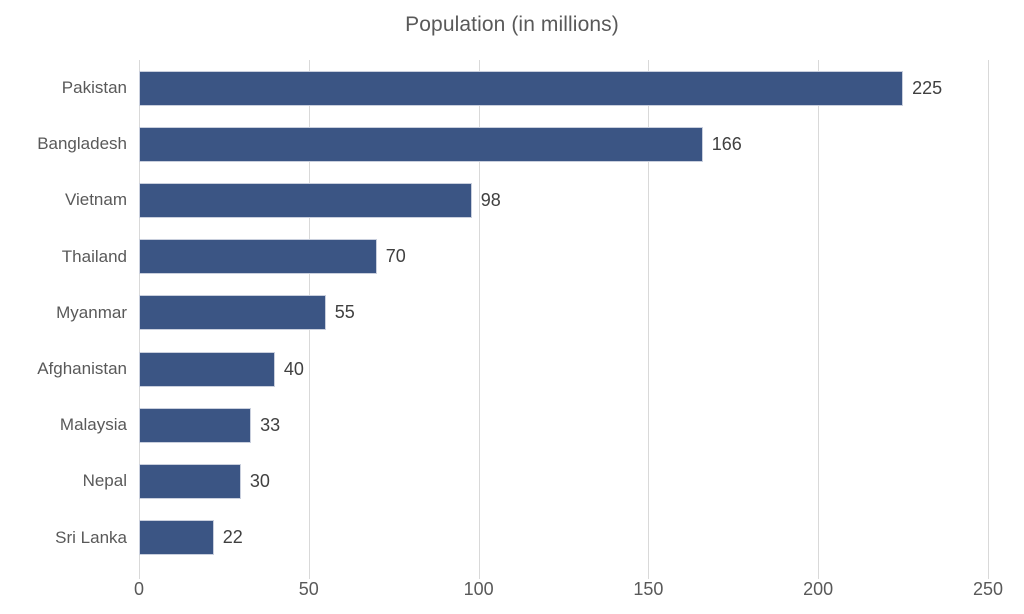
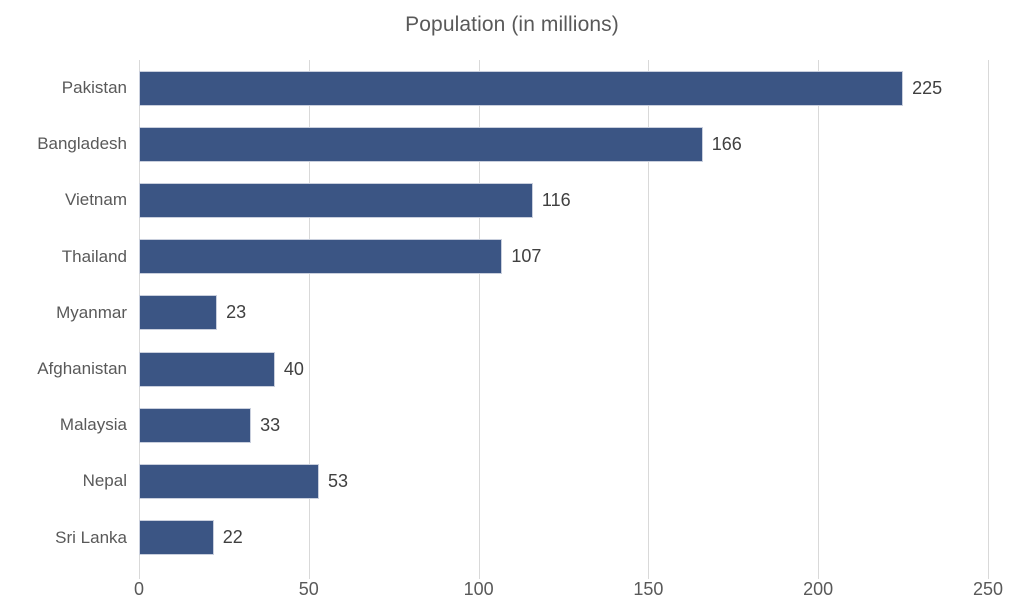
Vietnam: 98 -> 116
Thailand: 70 -> 107
Myanmar: 55 -> 23
Nepal: 30 -> 53
